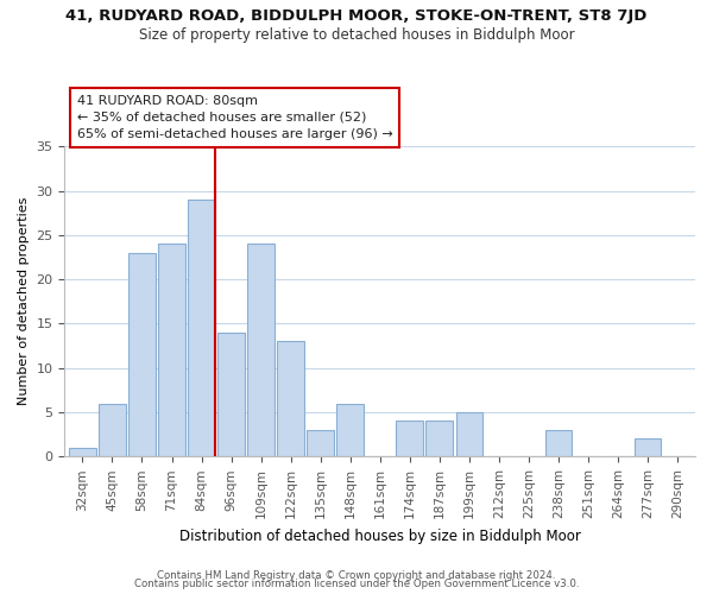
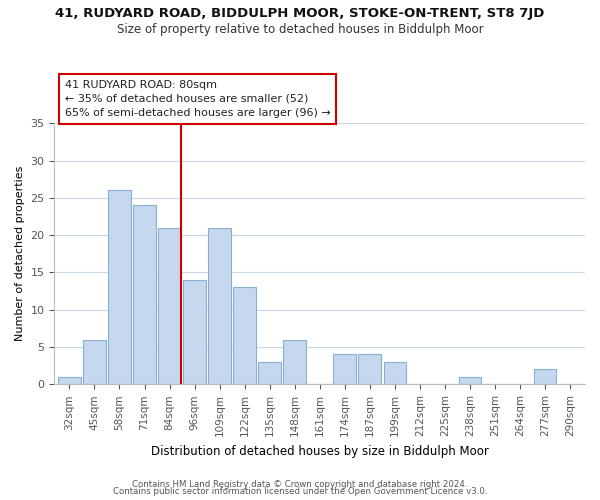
58sqm: 23 -> 26
84sqm: 29 -> 21
109sqm: 24 -> 21
199sqm: 5 -> 3
238sqm: 3 -> 1
